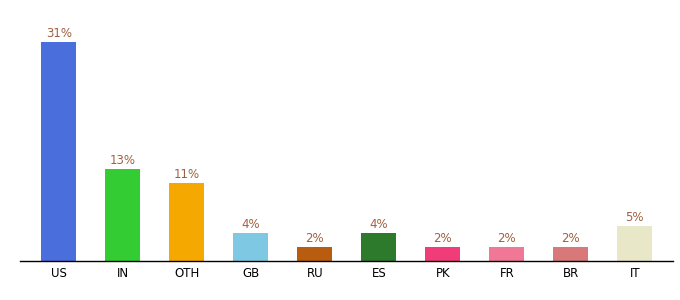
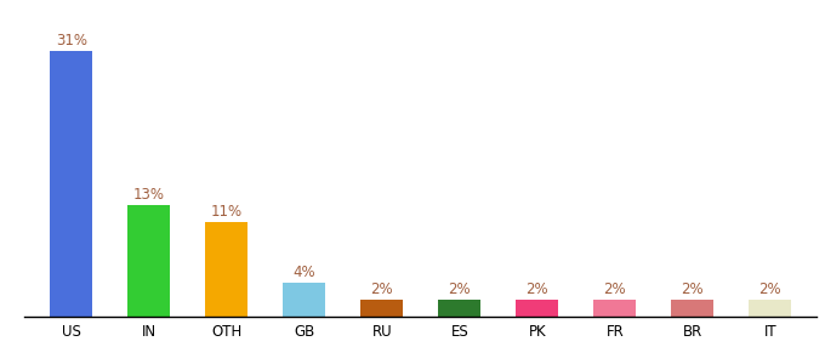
ES: 4% -> 2%
IT: 5% -> 2%
